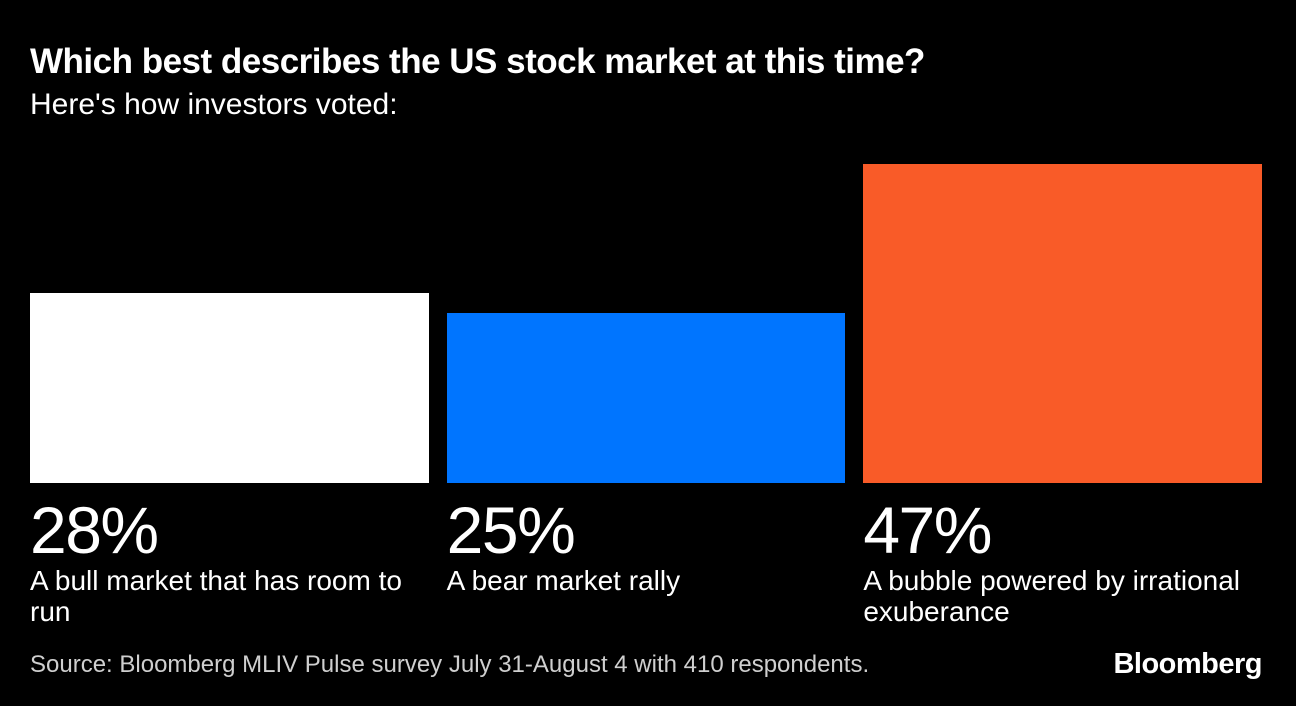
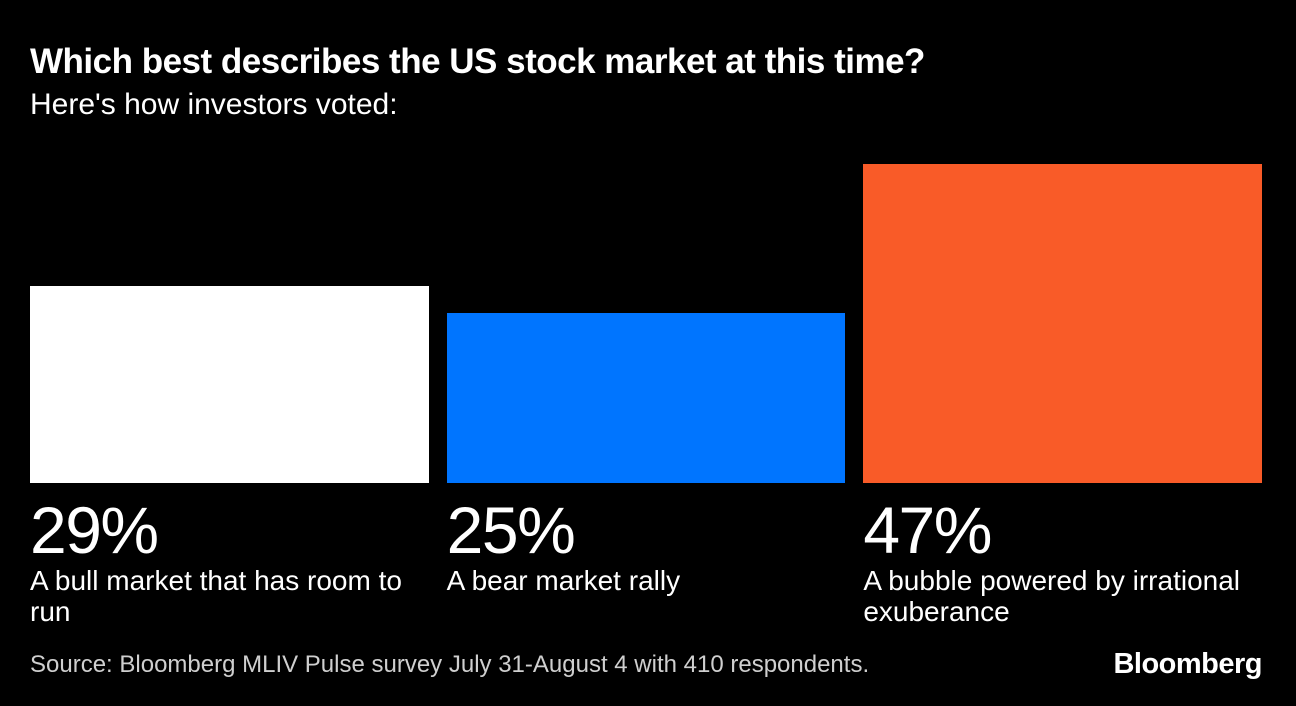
A bull market that has room to run: 28% -> 29%
